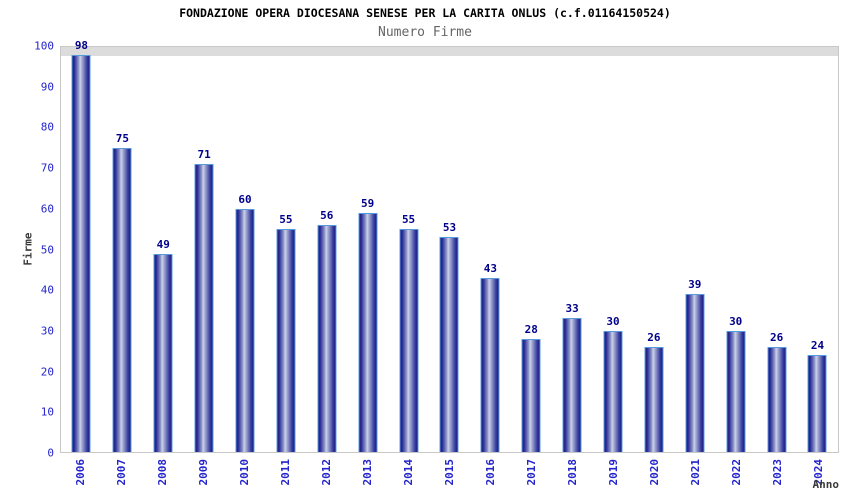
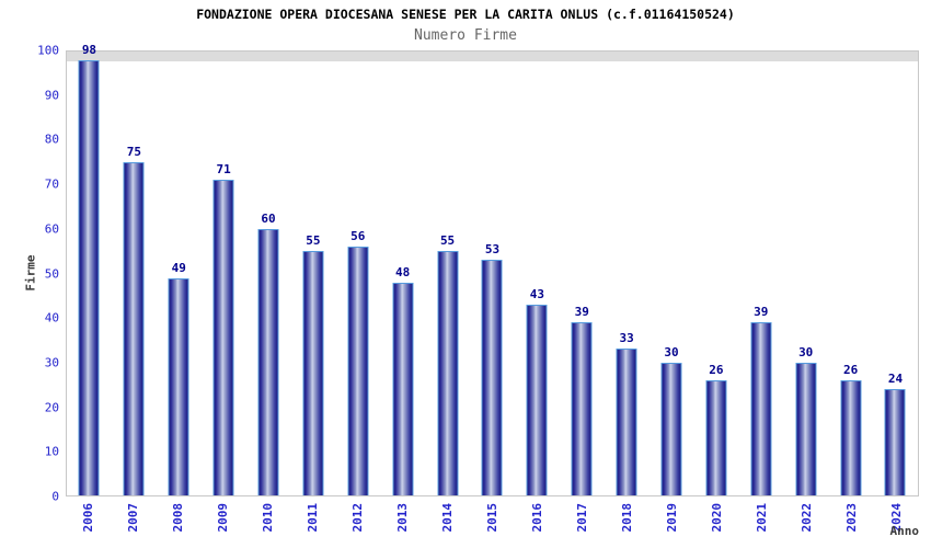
2013: 59 -> 48
2017: 28 -> 39
